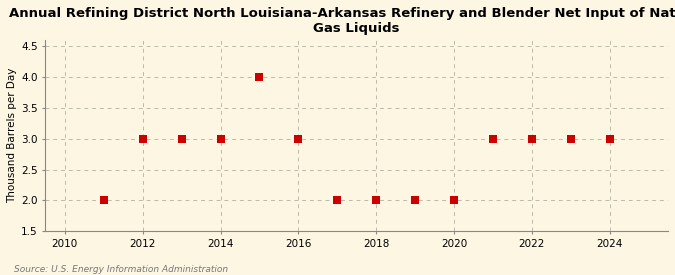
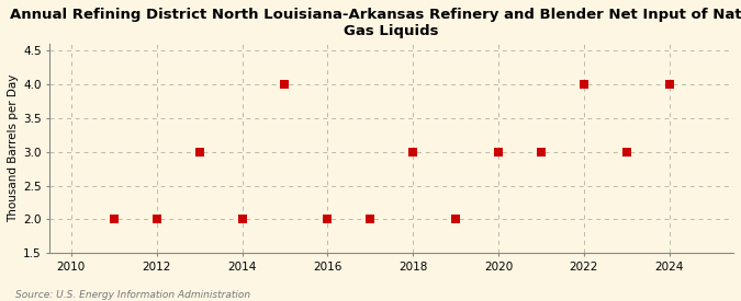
2012: 3 -> 2
2014: 3 -> 2
2016: 3 -> 2
2018: 2 -> 3
2020: 2 -> 3
2022: 3 -> 4
2024: 3 -> 4
